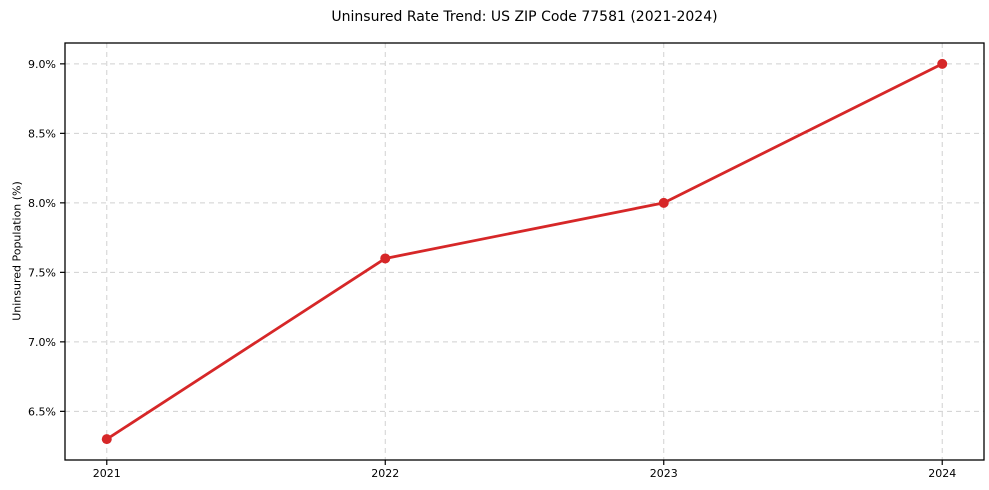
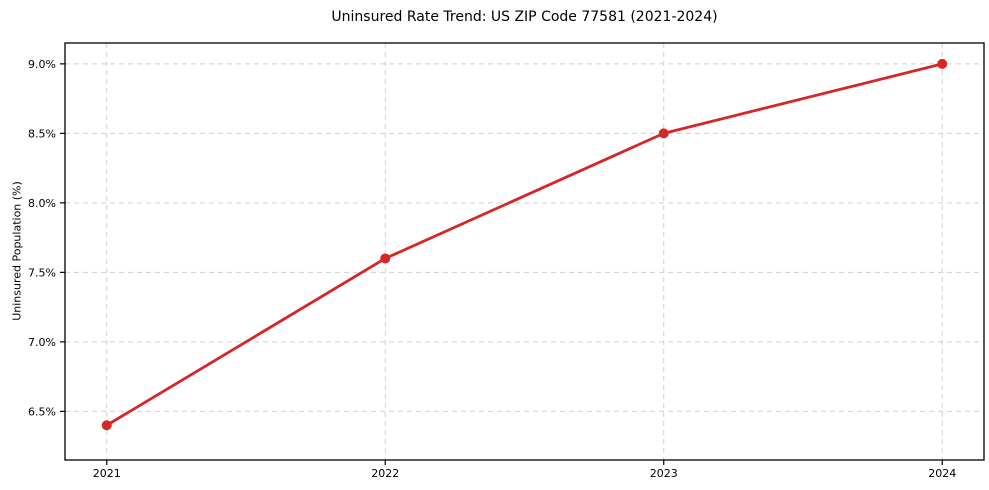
2021: 6.3% -> 6.4%
2023: 8.0% -> 8.5%
